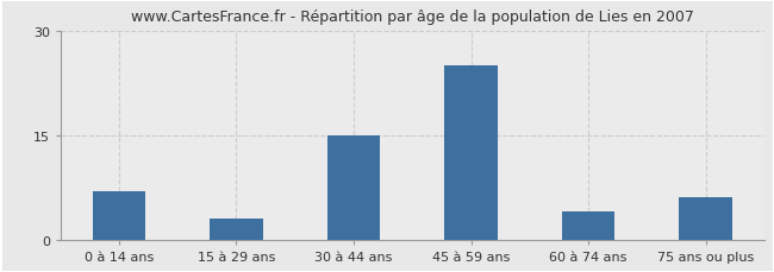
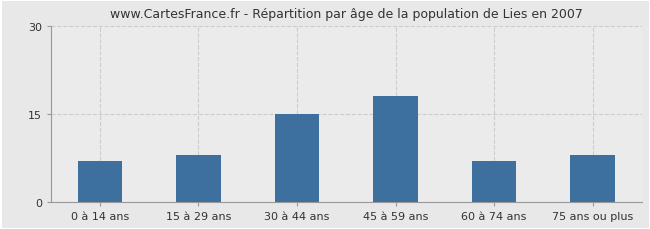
15 à 29 ans: 3 -> 8
45 à 59 ans: 25 -> 18
60 à 74 ans: 4 -> 7
75 ans ou plus: 6 -> 8
